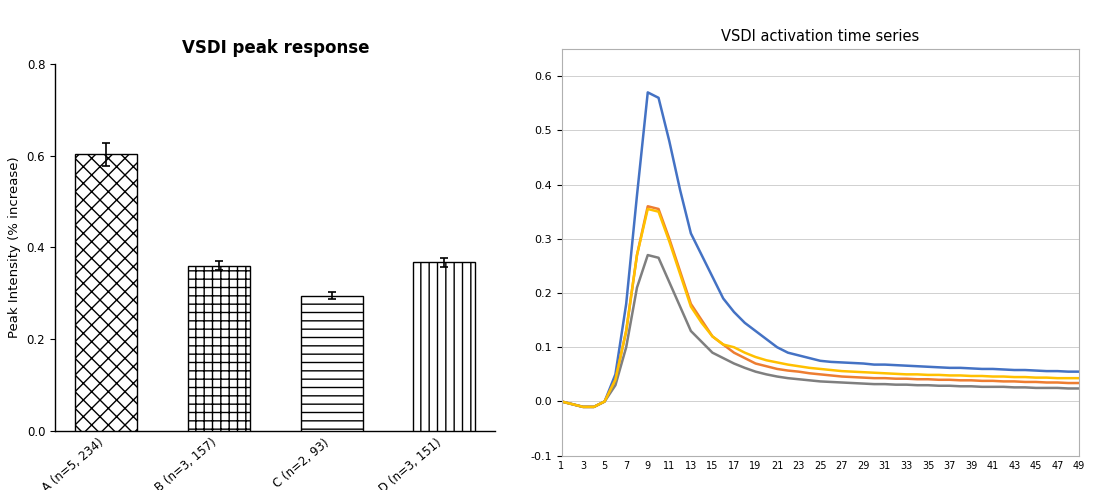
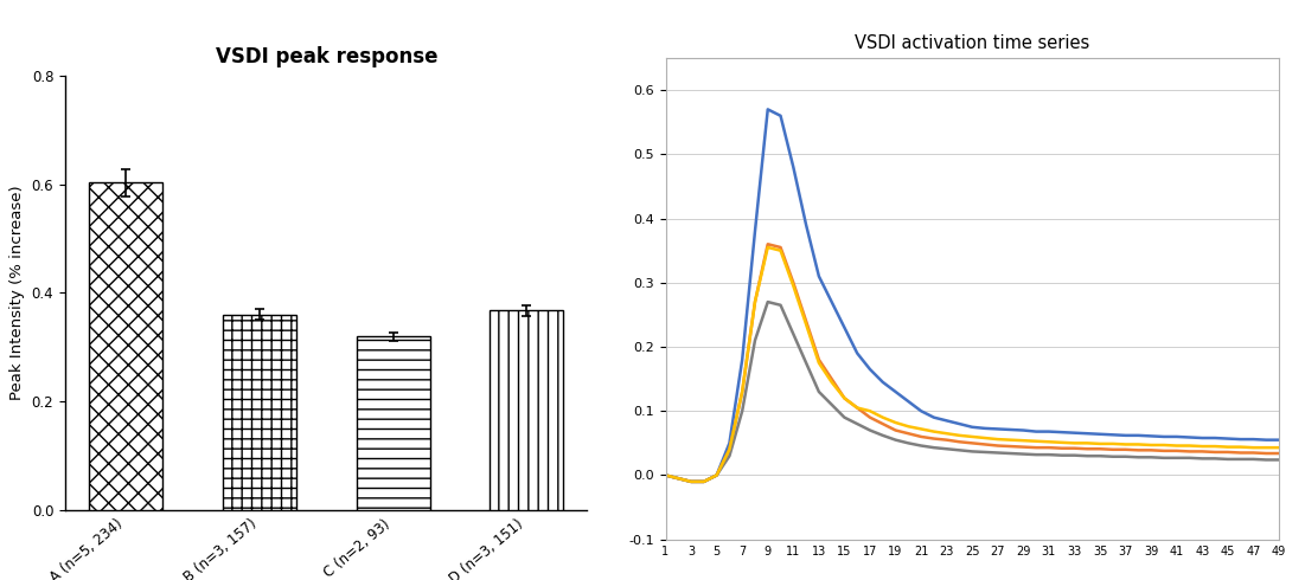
VSDI peak response/C (n=2, 93): 0.295 -> 0.320
